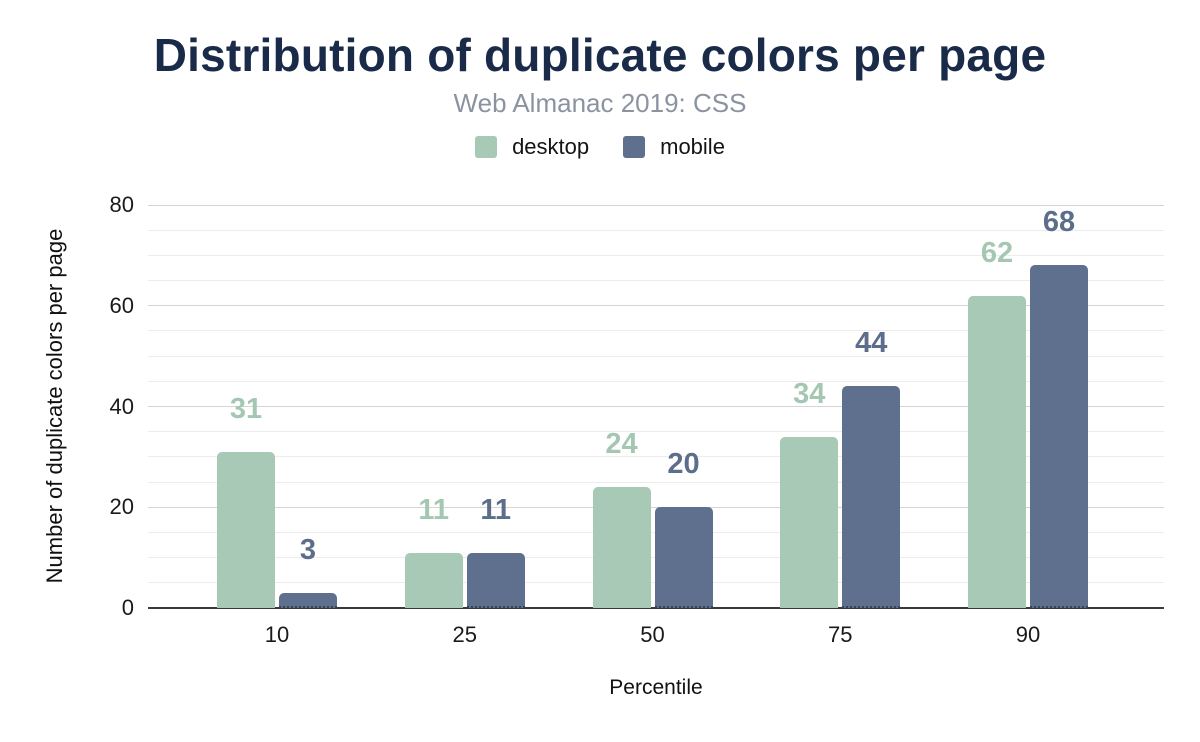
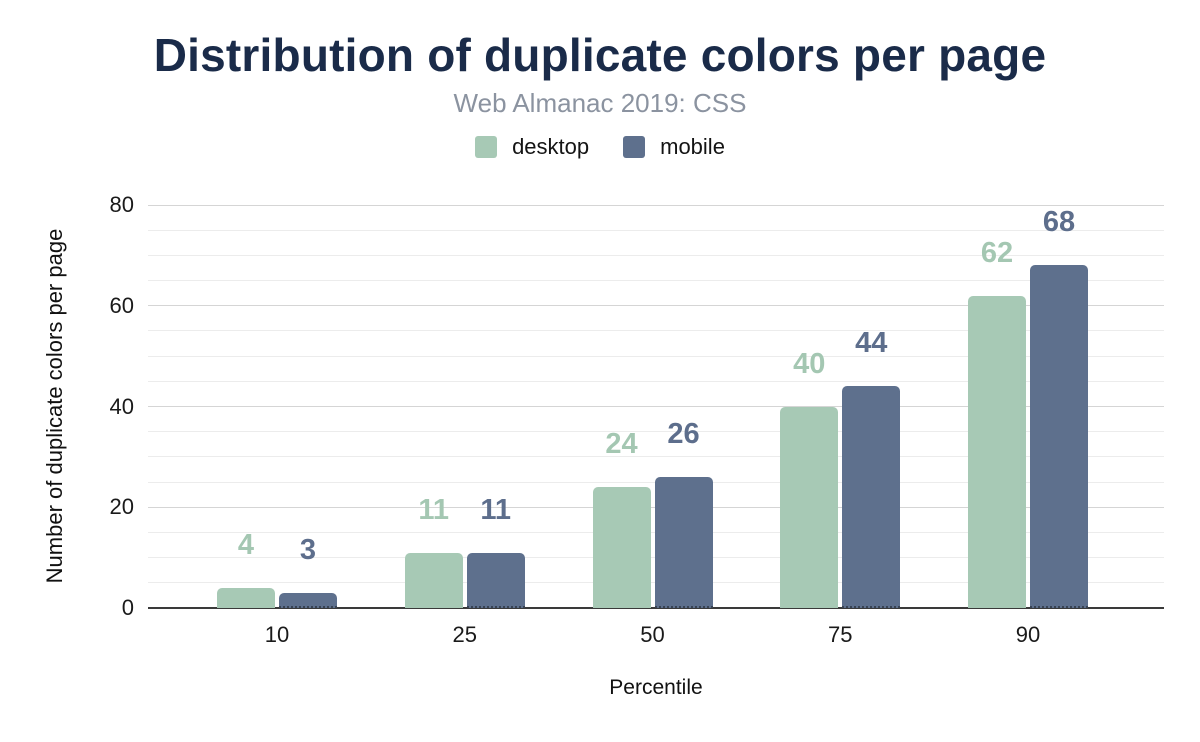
desktop/10: 31 -> 4
mobile/50: 20 -> 26
desktop/75: 34 -> 40
